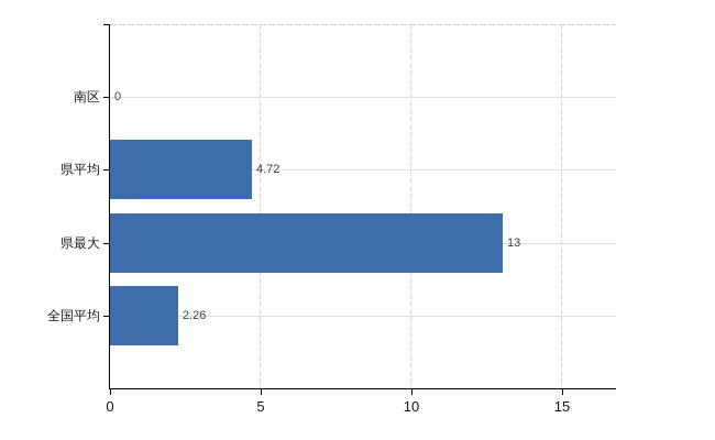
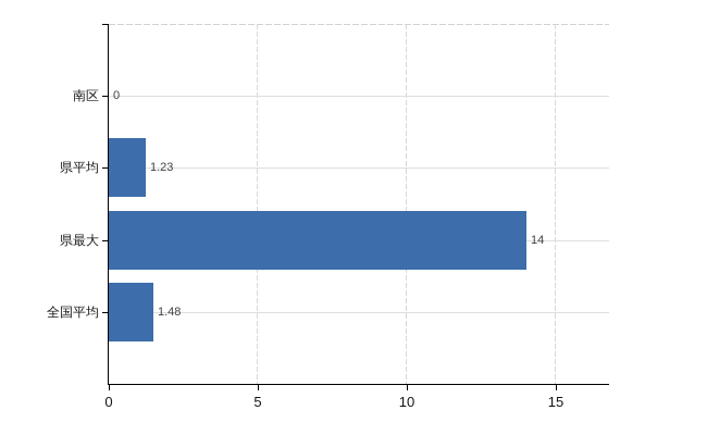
県平均: 4.72 -> 1.23
県最大: 13 -> 14
全国平均: 2.26 -> 1.48
